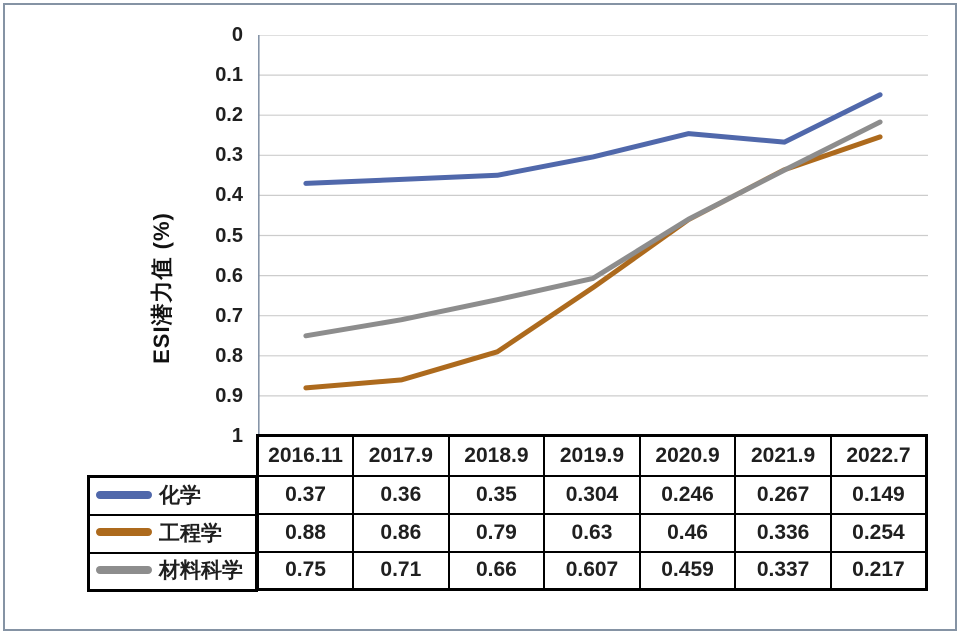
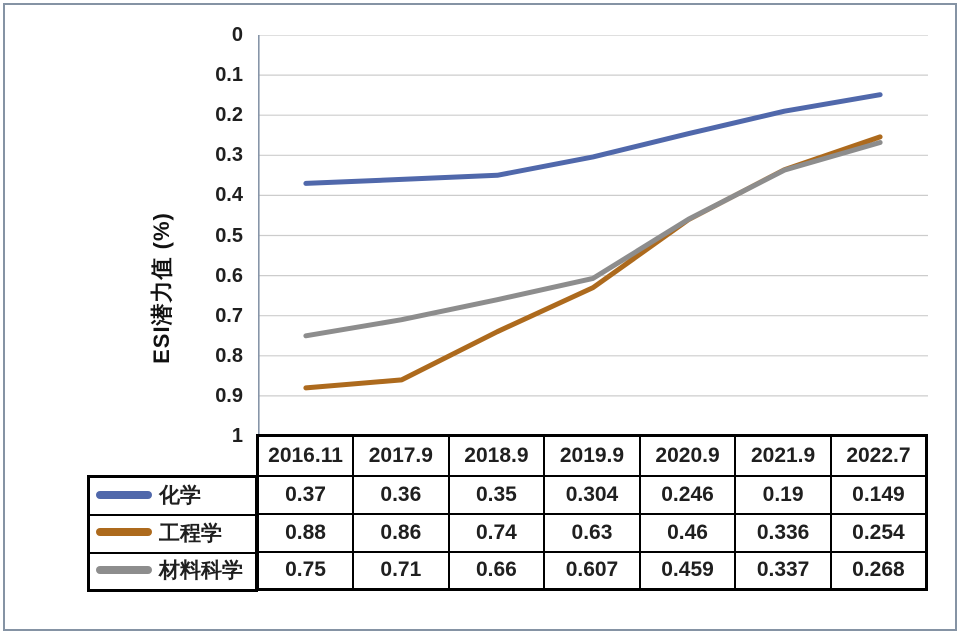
工程学/2018.9: 0.79 -> 0.74
化学/2021.9: 0.267 -> 0.19
材料科学/2022.7: 0.217 -> 0.268
